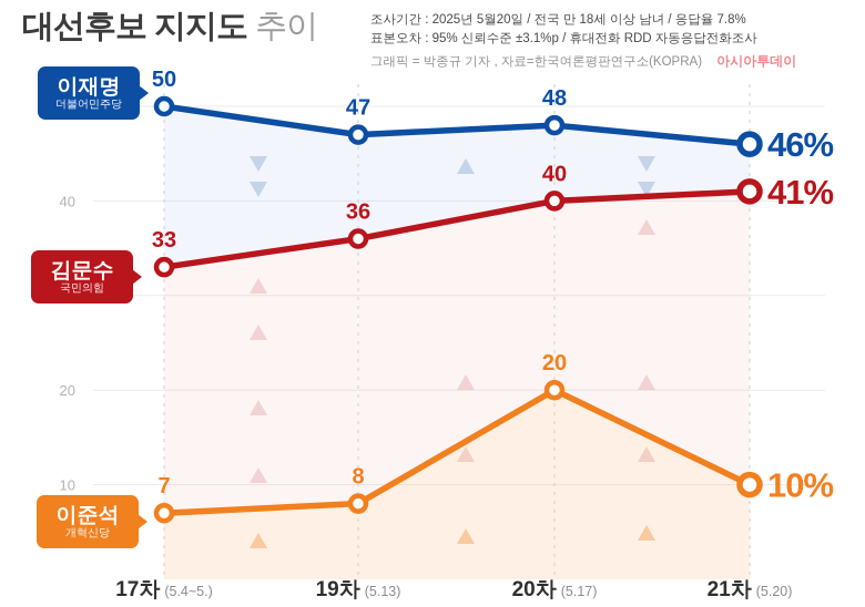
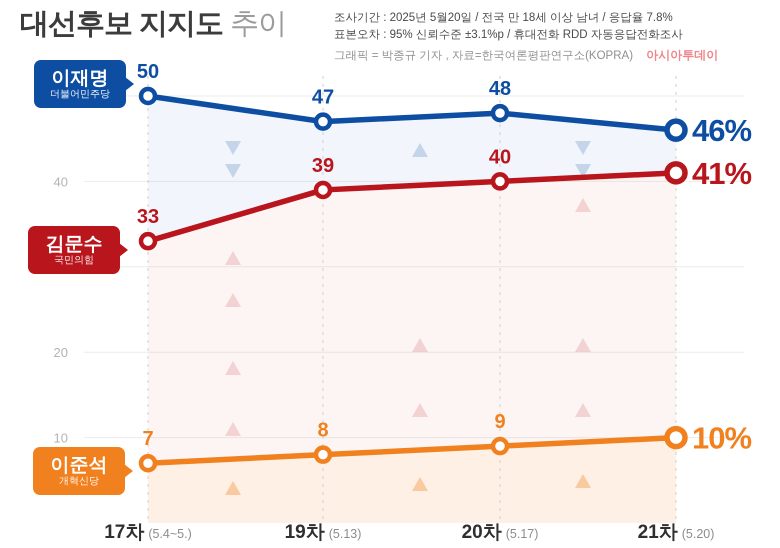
김문수/19차: 36 -> 39
이준석/20차: 20 -> 9
